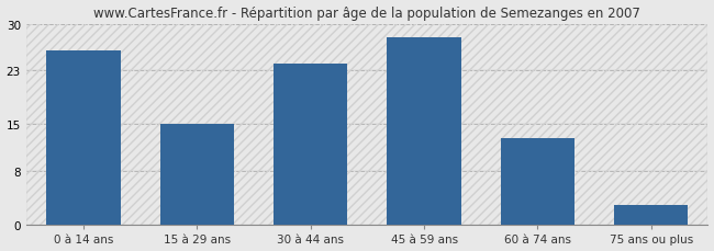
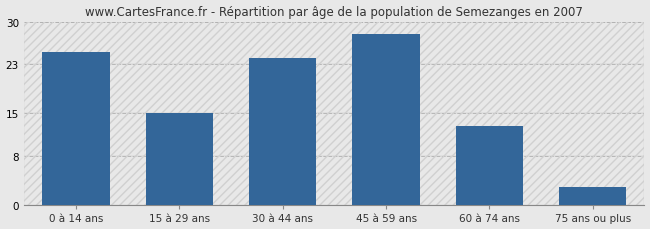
0 à 14 ans: 26 -> 25
